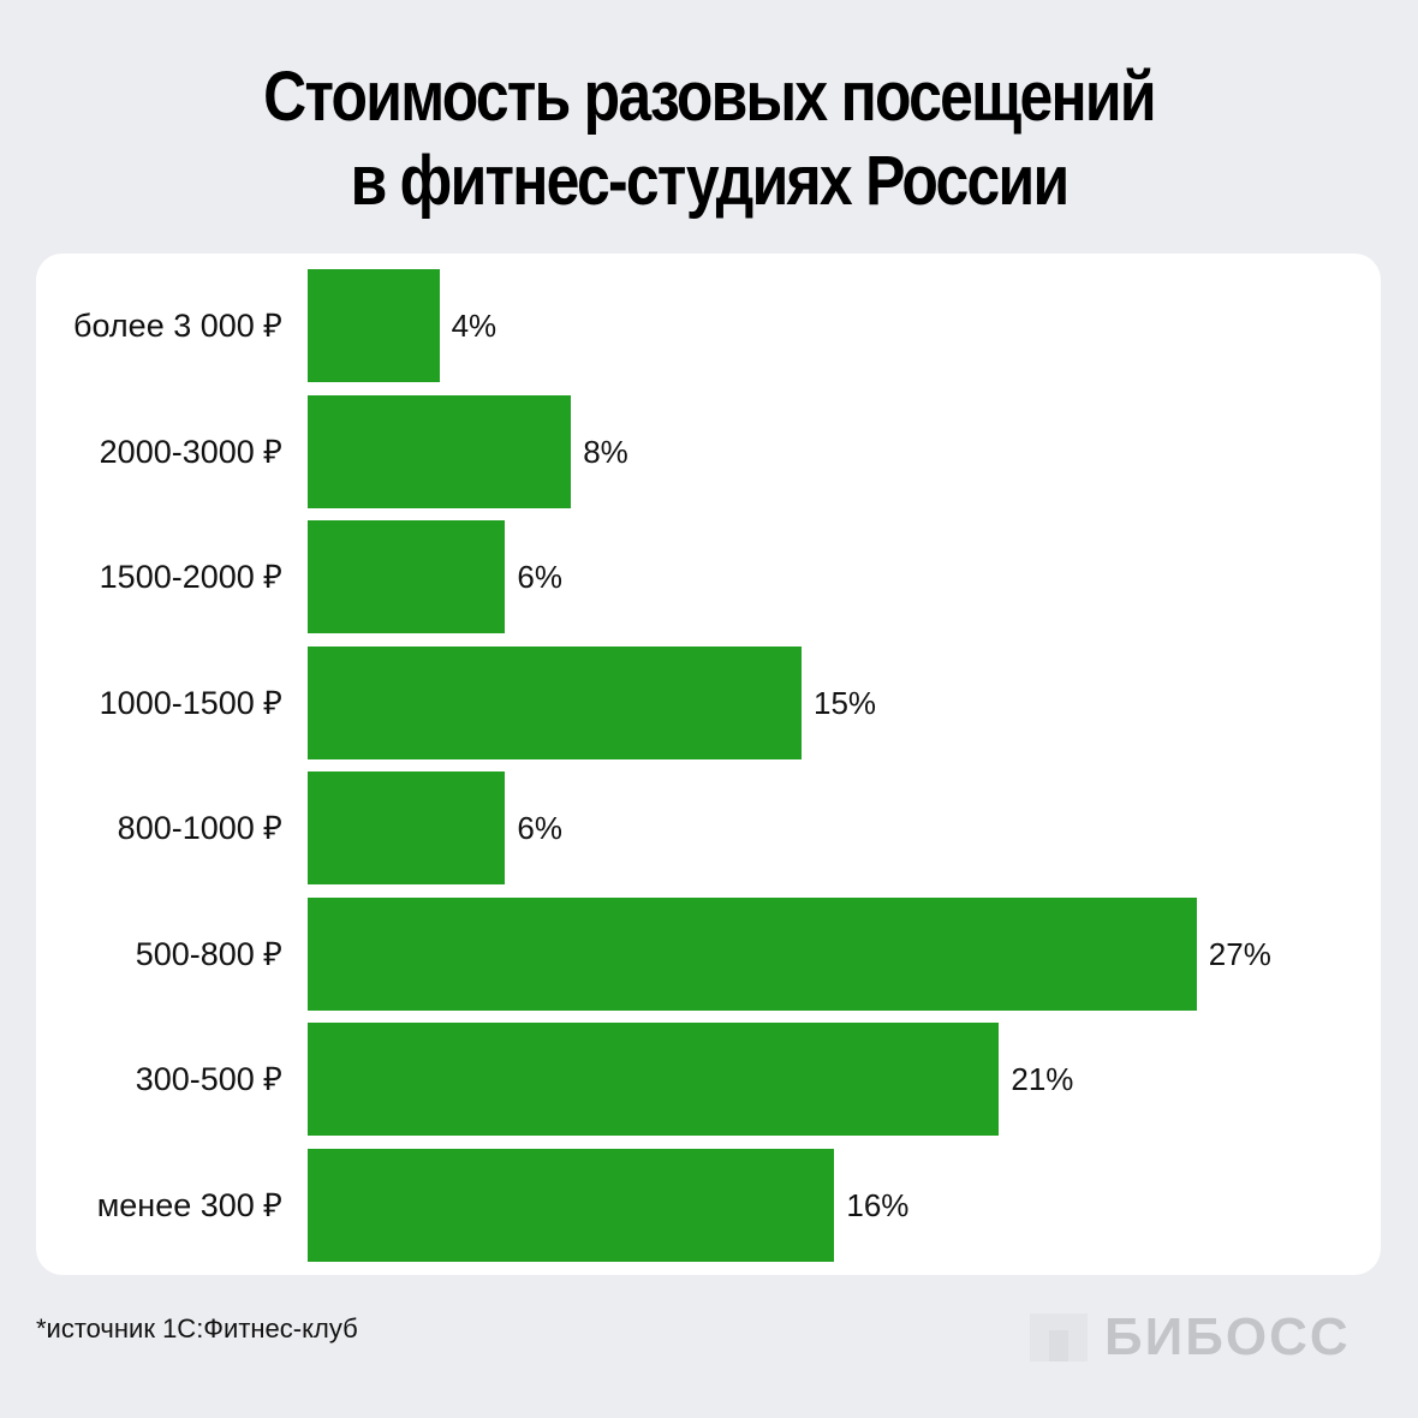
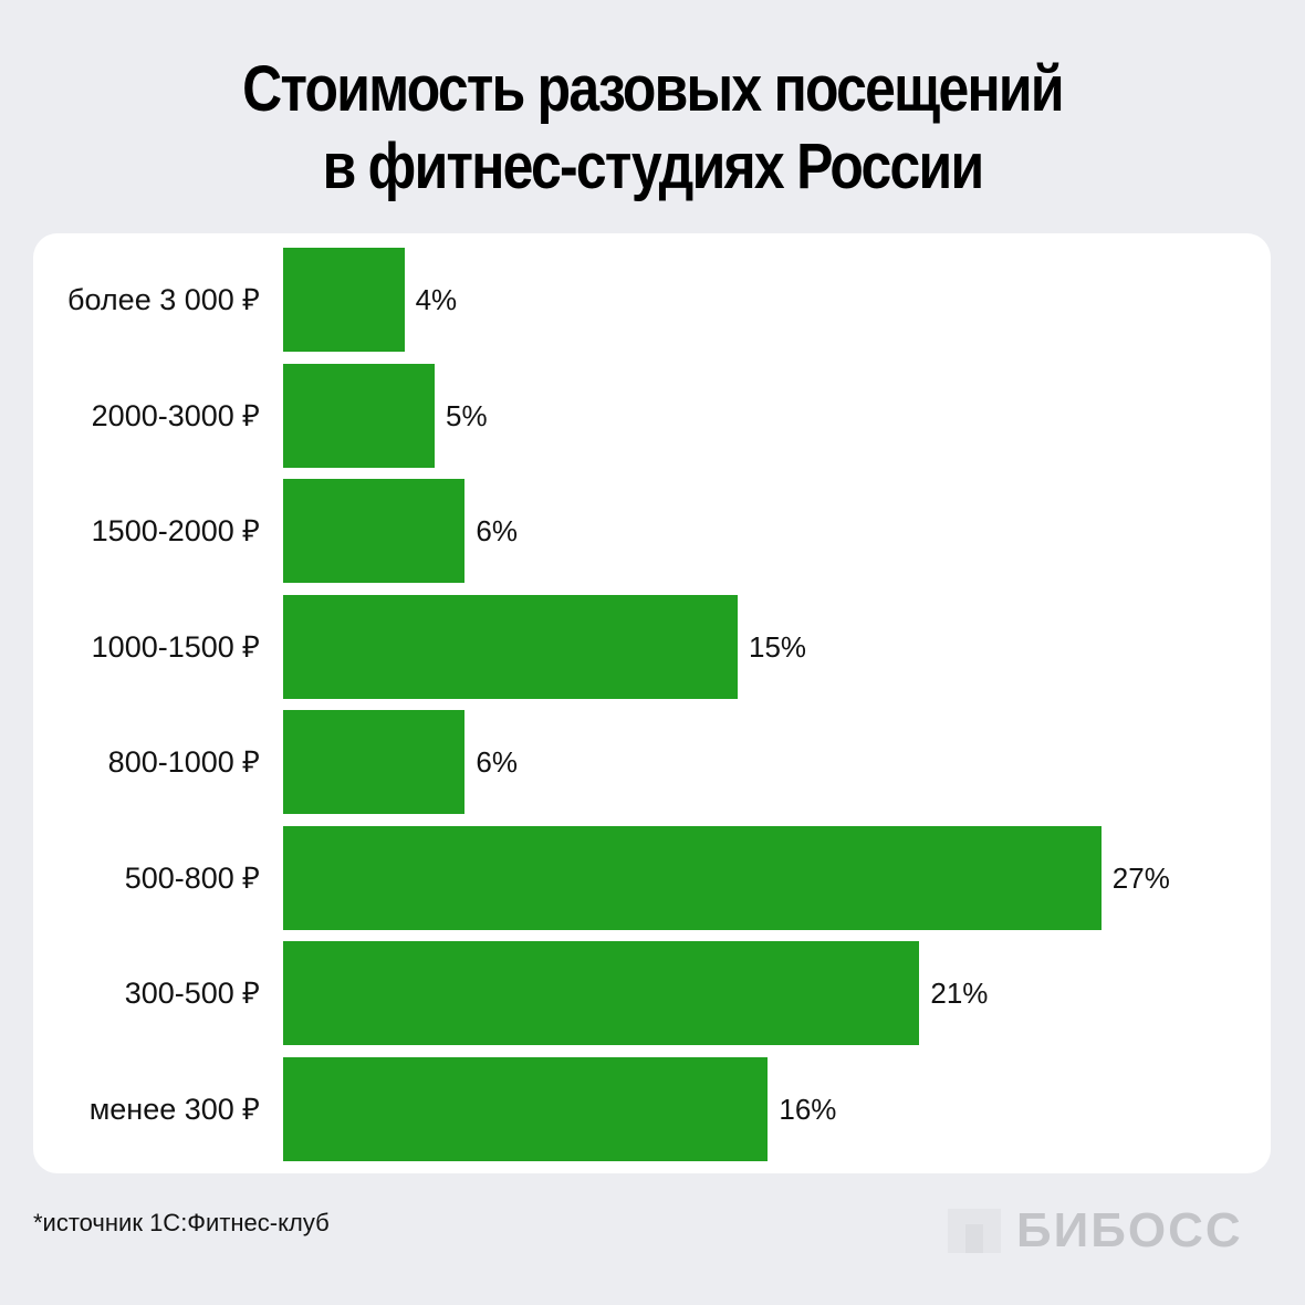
2000-3000 ₽: 8% -> 5%
